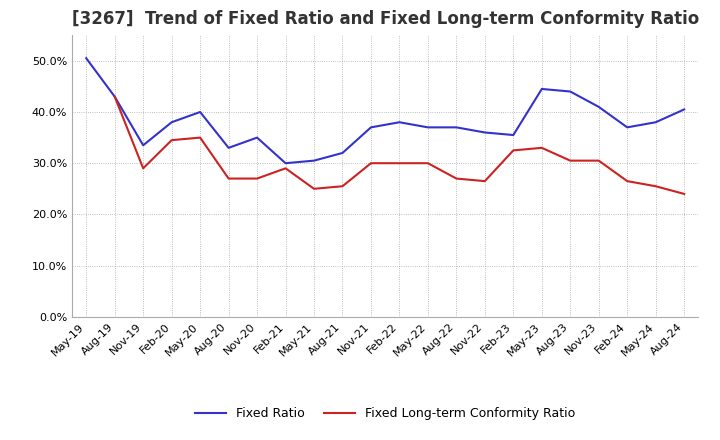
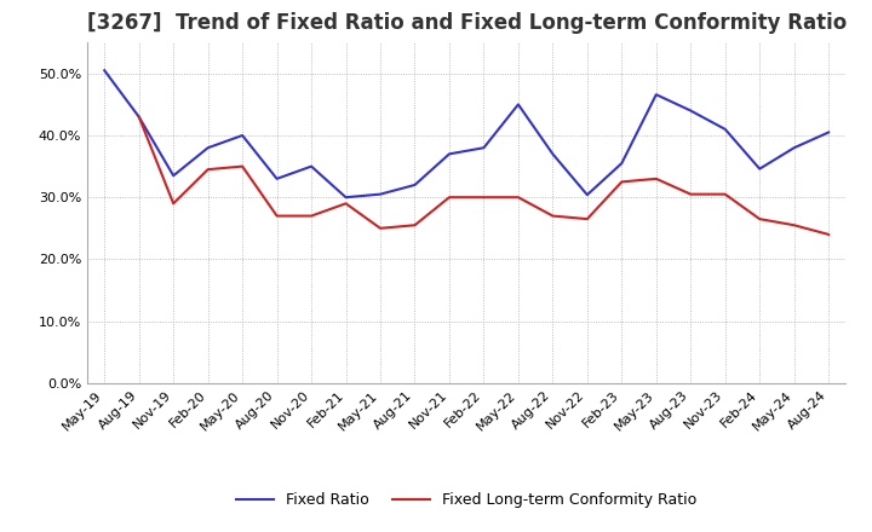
Fixed Ratio/May-22: 37.0% -> 45.0%
Fixed Ratio/Nov-22: 36.0% -> 30.4%
Fixed Ratio/May-23: 44.5% -> 46.6%
Fixed Ratio/Feb-24: 37.0% -> 34.6%
